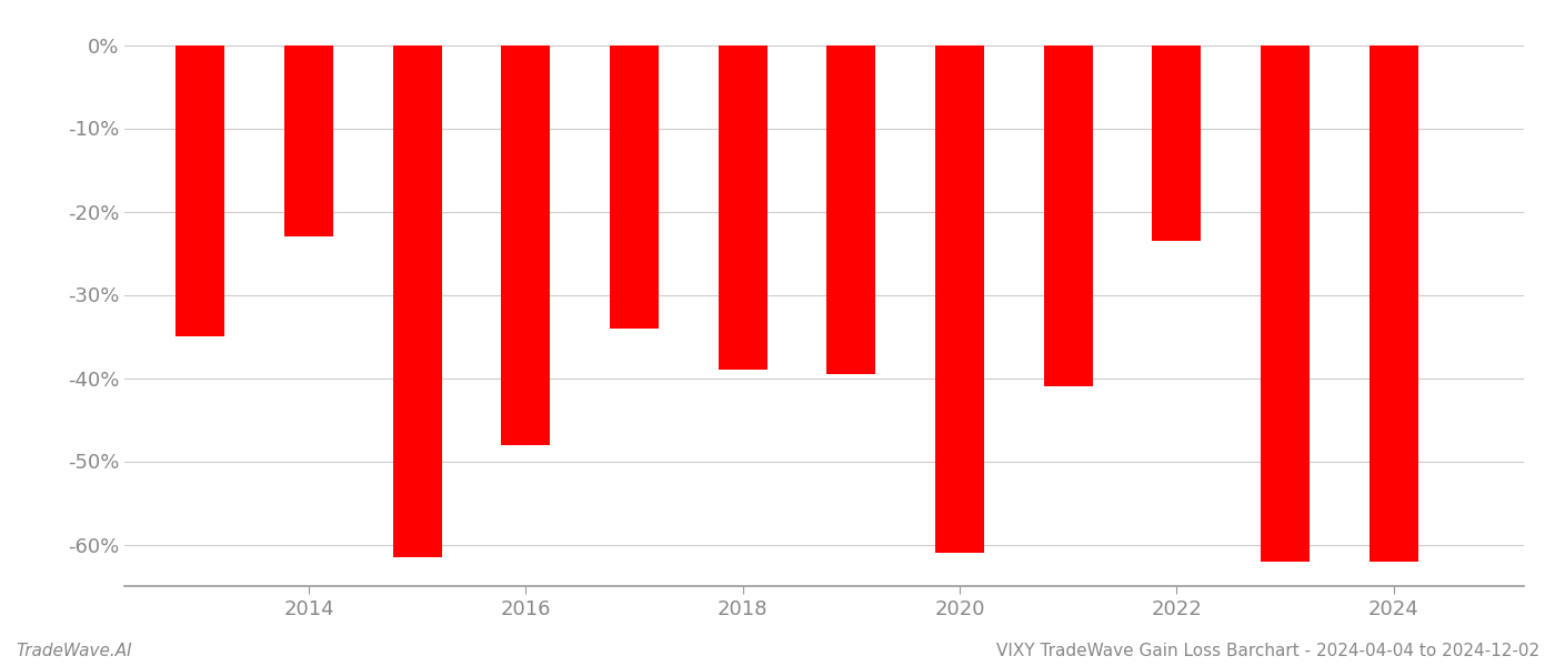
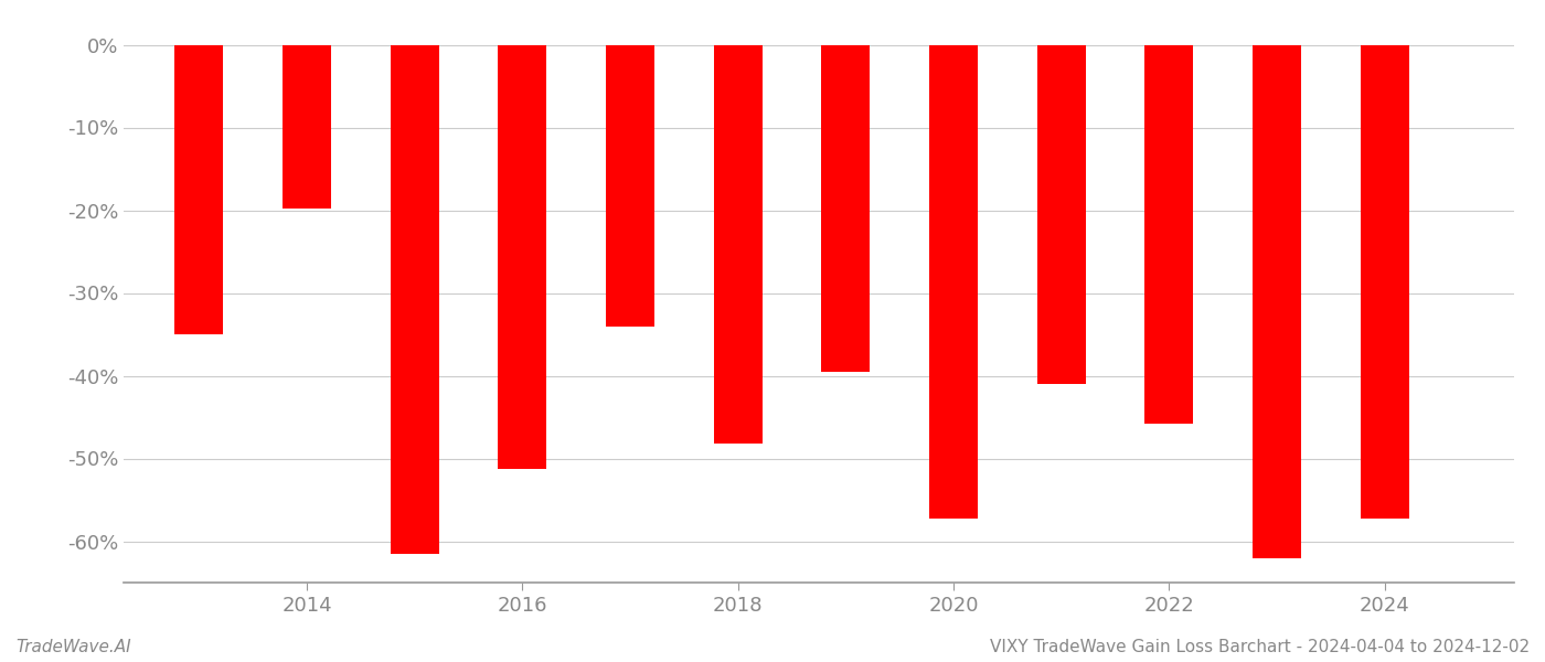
2014: -23.0% -> -19.8%
2016: -48.0% -> -51.2%
2018: -39.0% -> -48.2%
2020: -61.0% -> -57.2%
2022: -23.5% -> -45.8%
2024: -62.0% -> -57.2%
